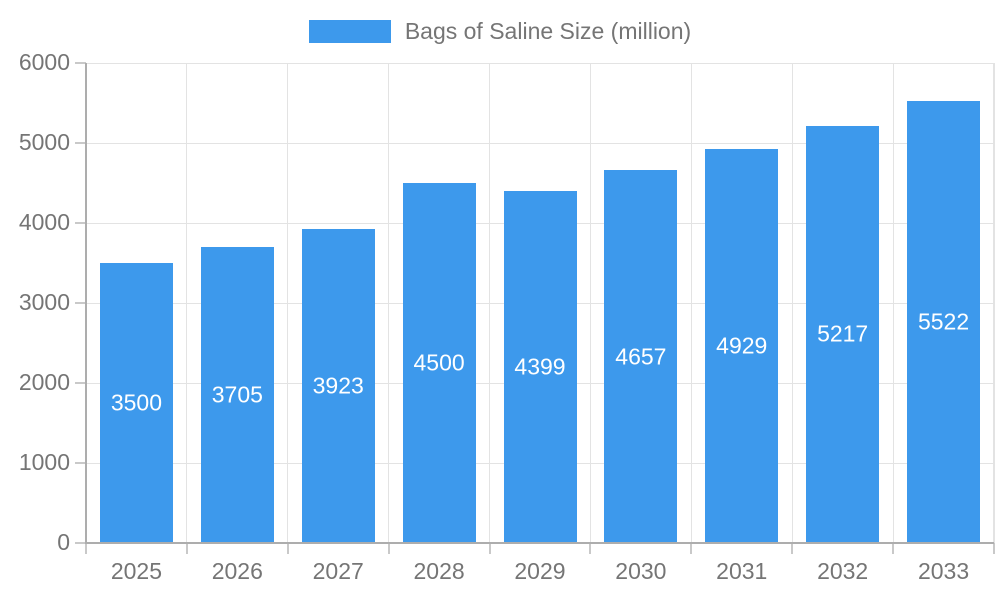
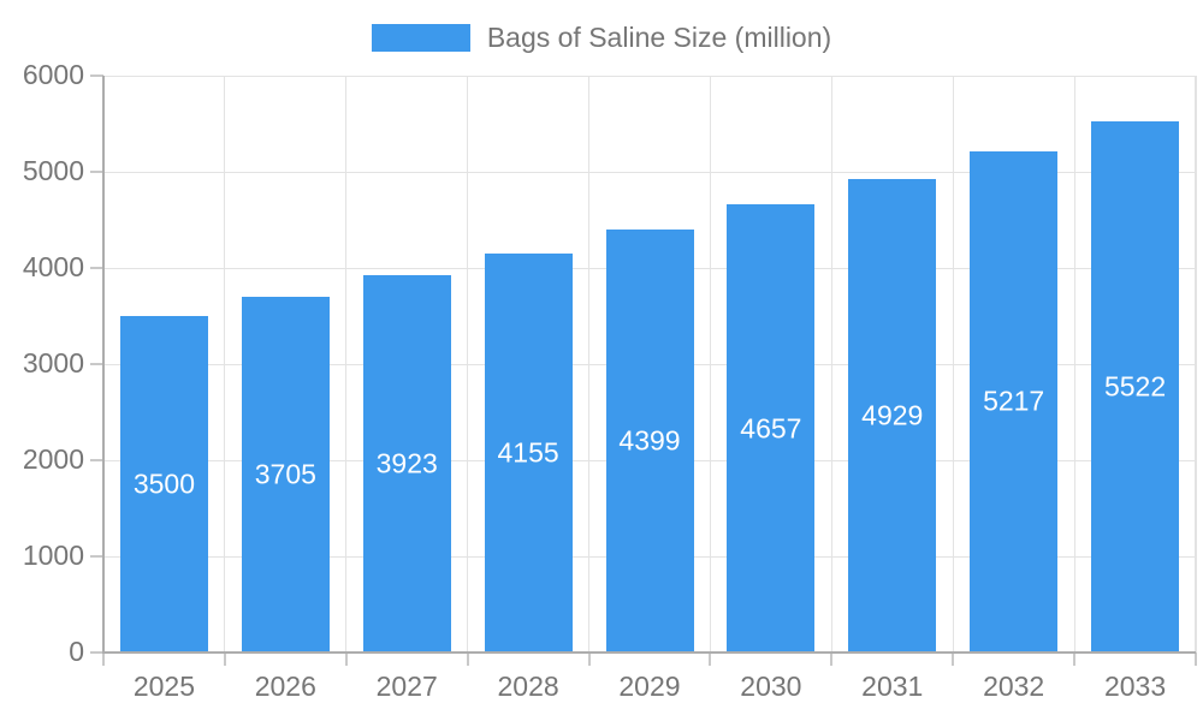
2028: 4500 -> 4155
